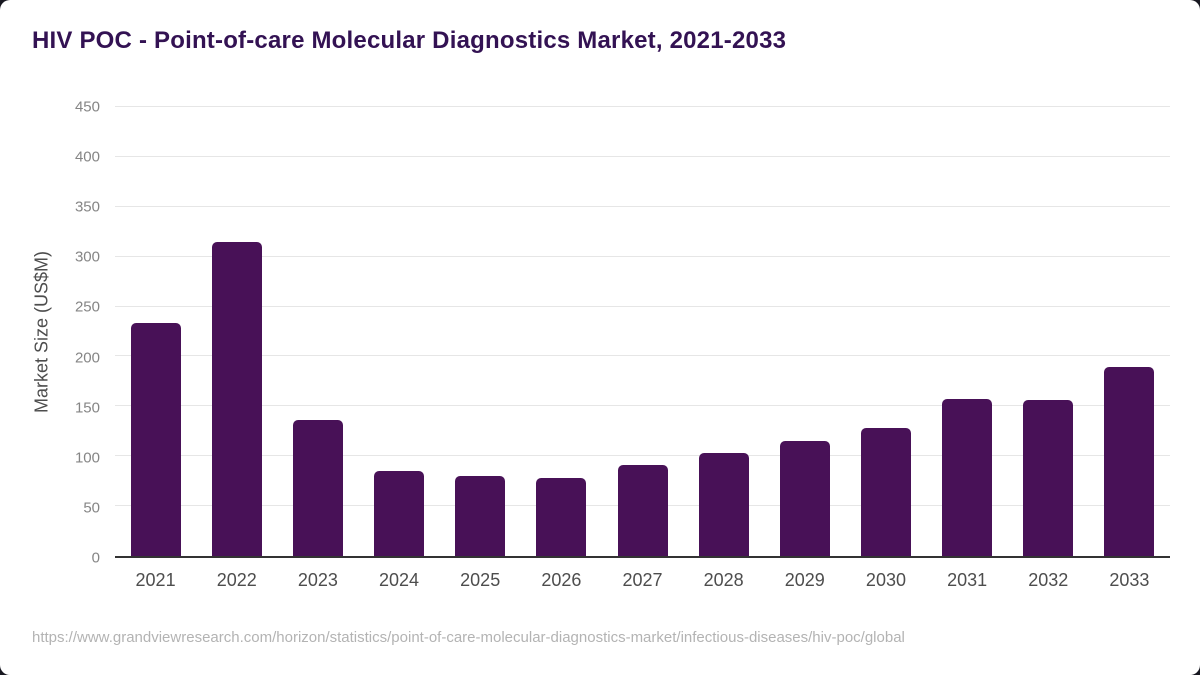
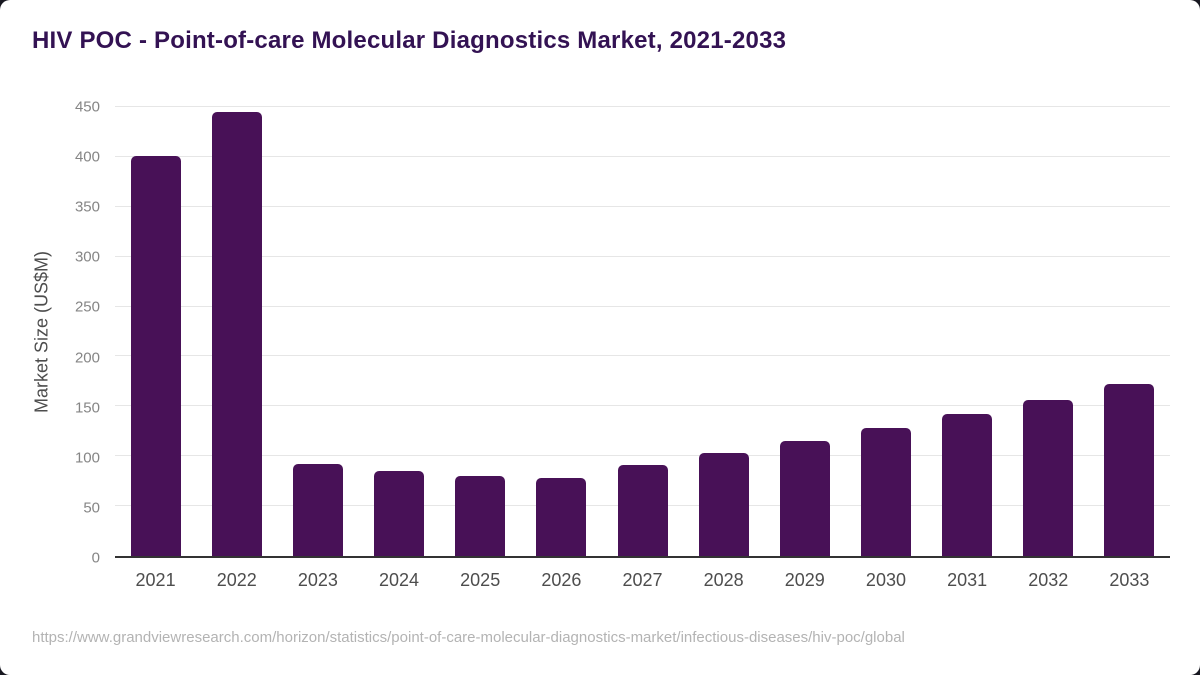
2021: 234 -> 401
2022: 315 -> 445
2023: 136 -> 92
2031: 157 -> 142
2033: 189 -> 172
